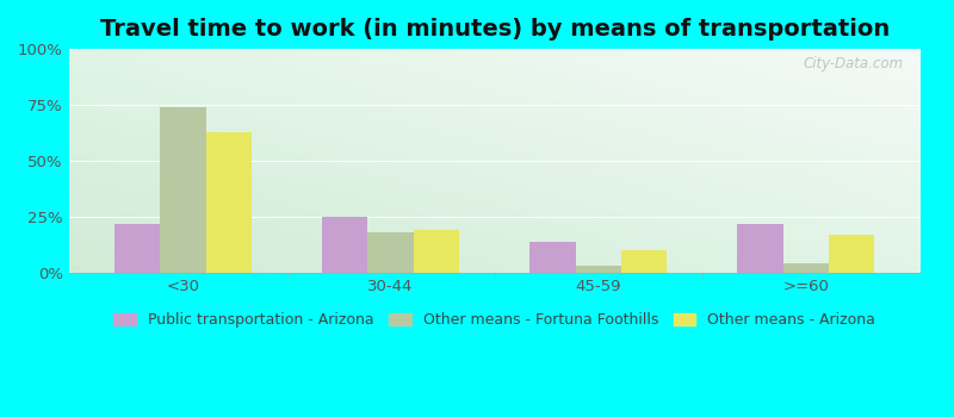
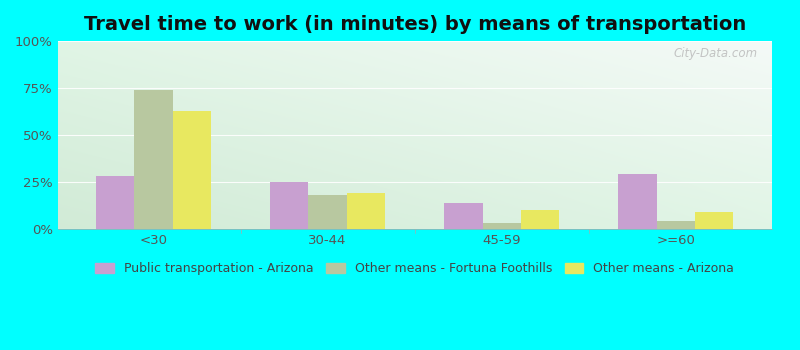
Public transportation - Arizona/<30: 22% -> 28%
Public transportation - Arizona/>=60: 22% -> 29%
Other means - Arizona/>=60: 17% -> 9%
